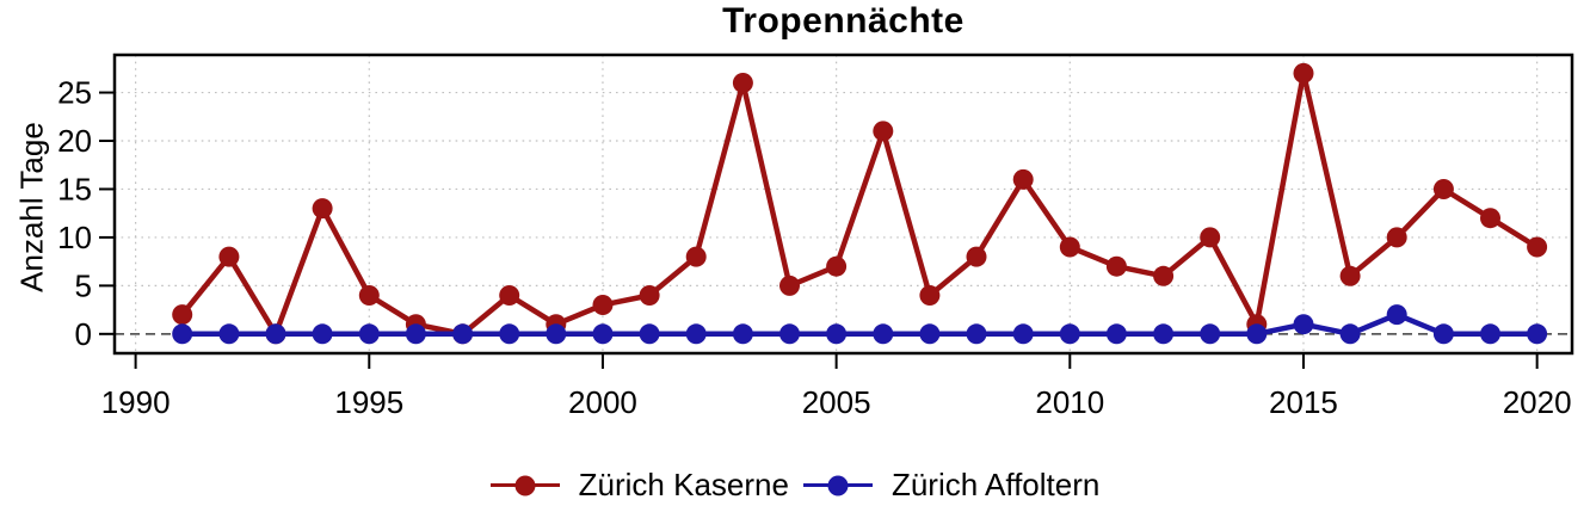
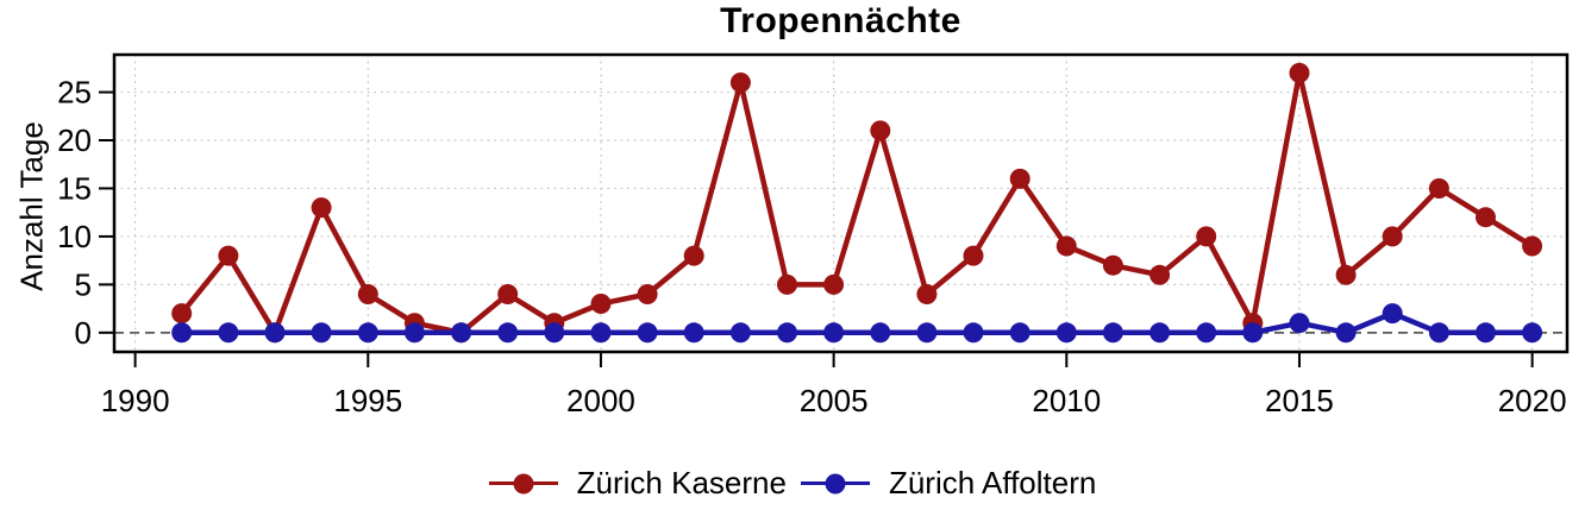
Zürich Kaserne/2005: 7 -> 5
